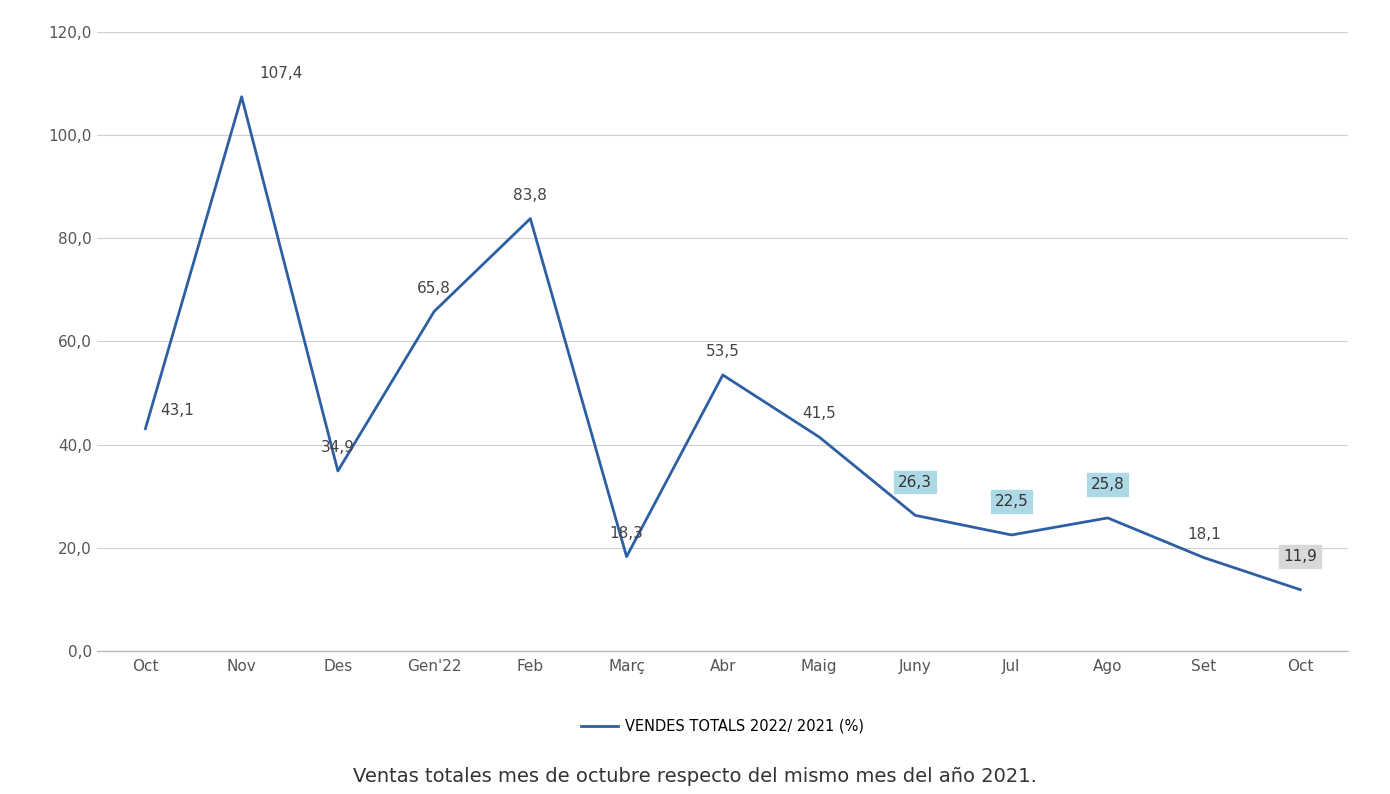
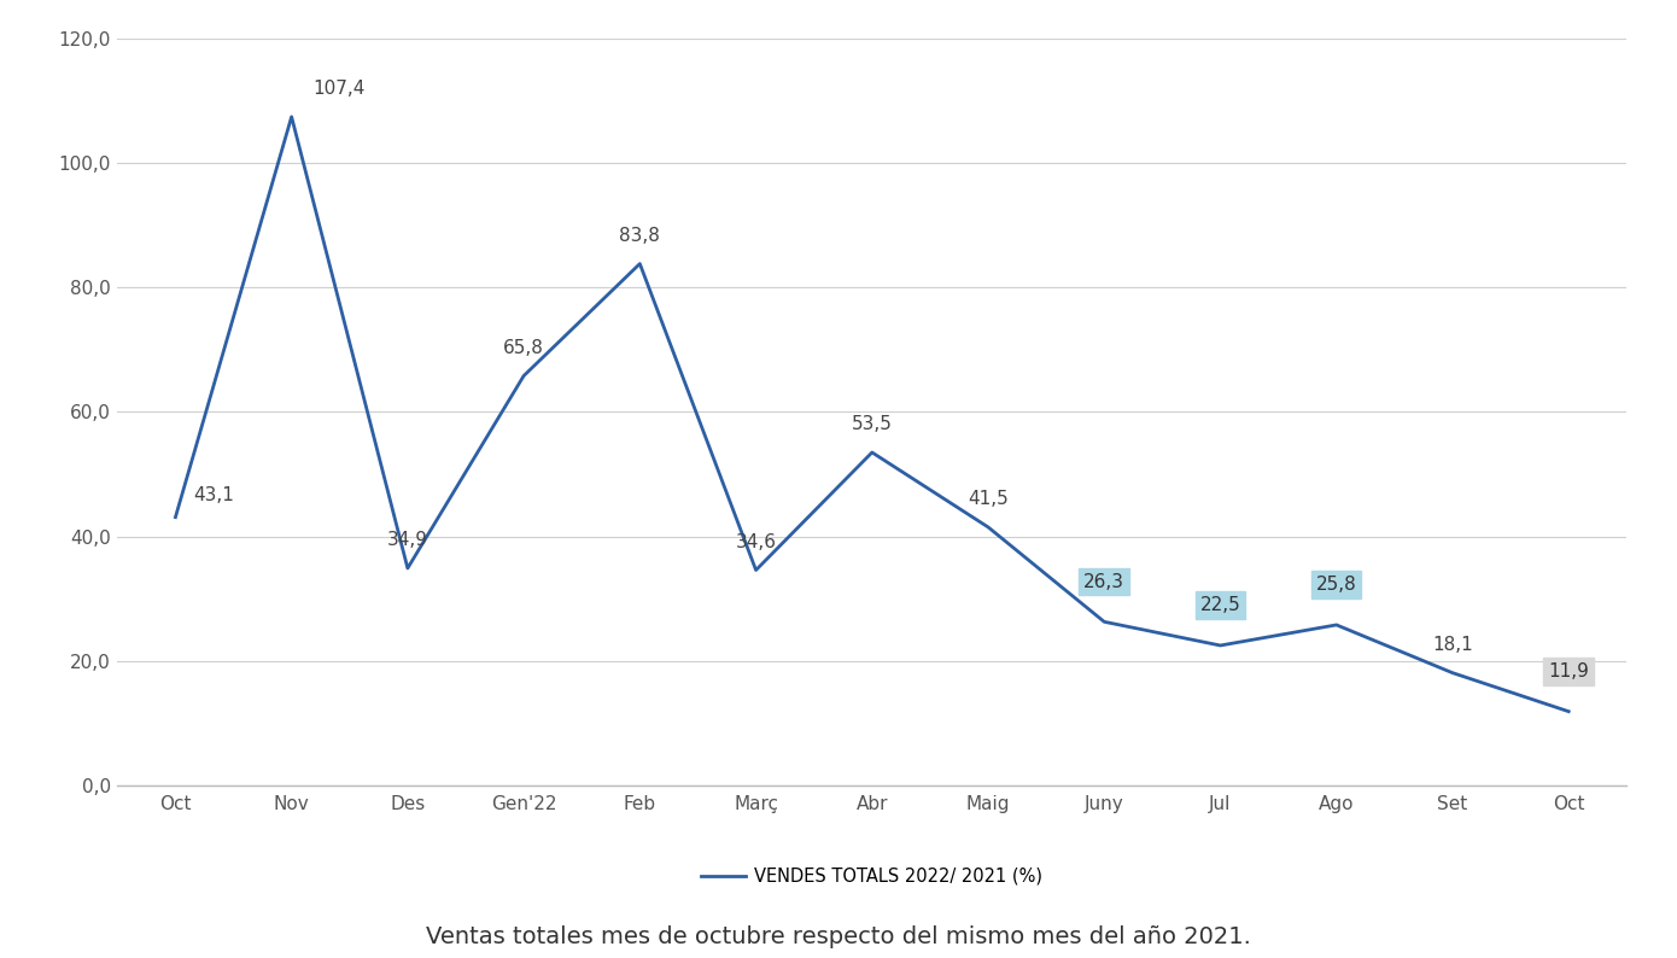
Març: 18,3 -> 34,6
